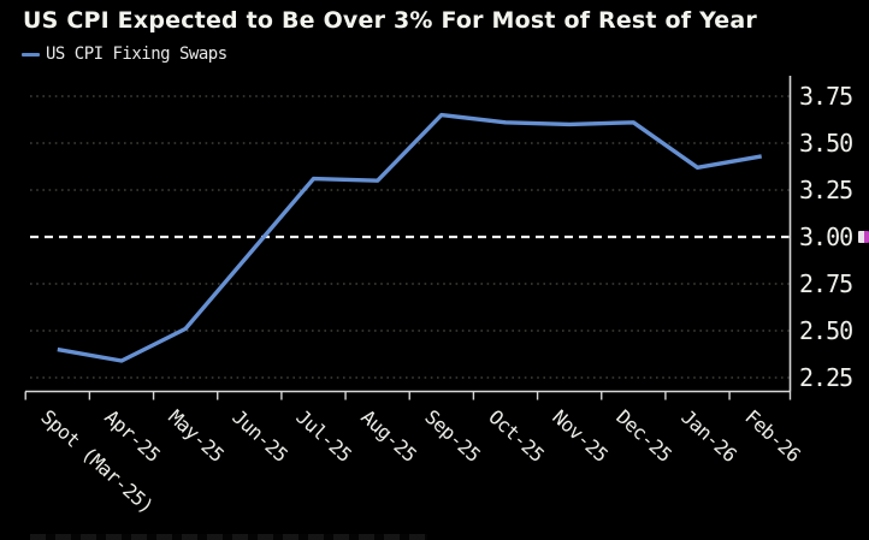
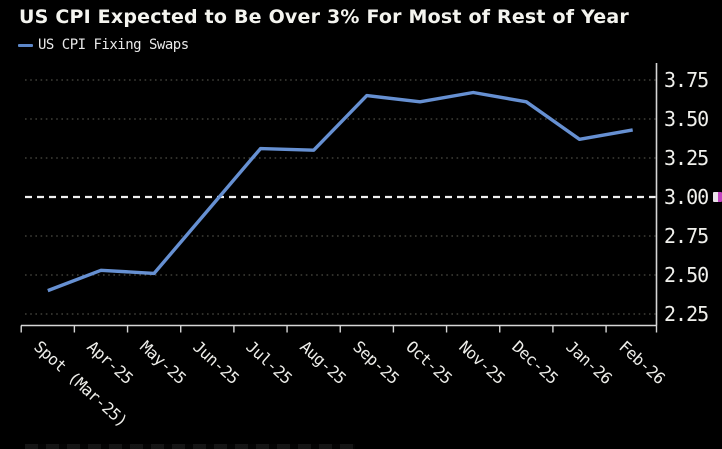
Apr-25: 2.34 -> 2.53
Nov-25: 3.60 -> 3.67
